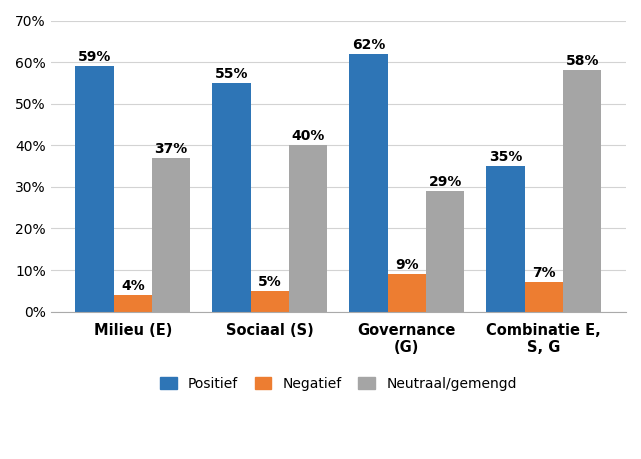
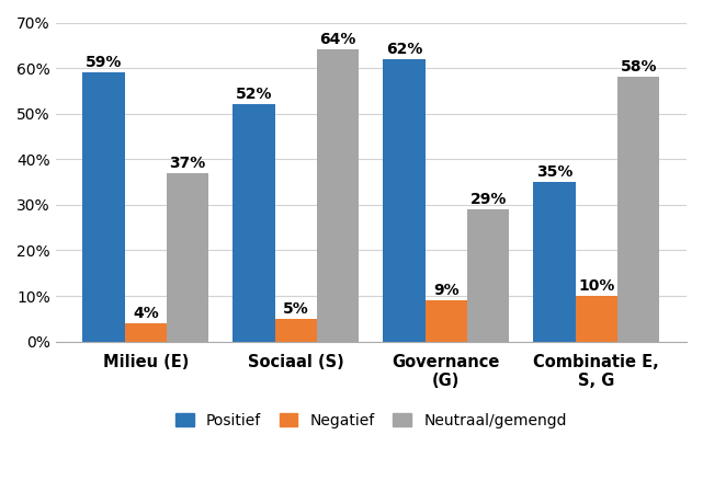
Positief/Sociaal (S): 55% -> 52%
Neutraal/gemengd/Sociaal (S): 40% -> 64%
Negatief/Combinatie E, S, G: 7% -> 10%
